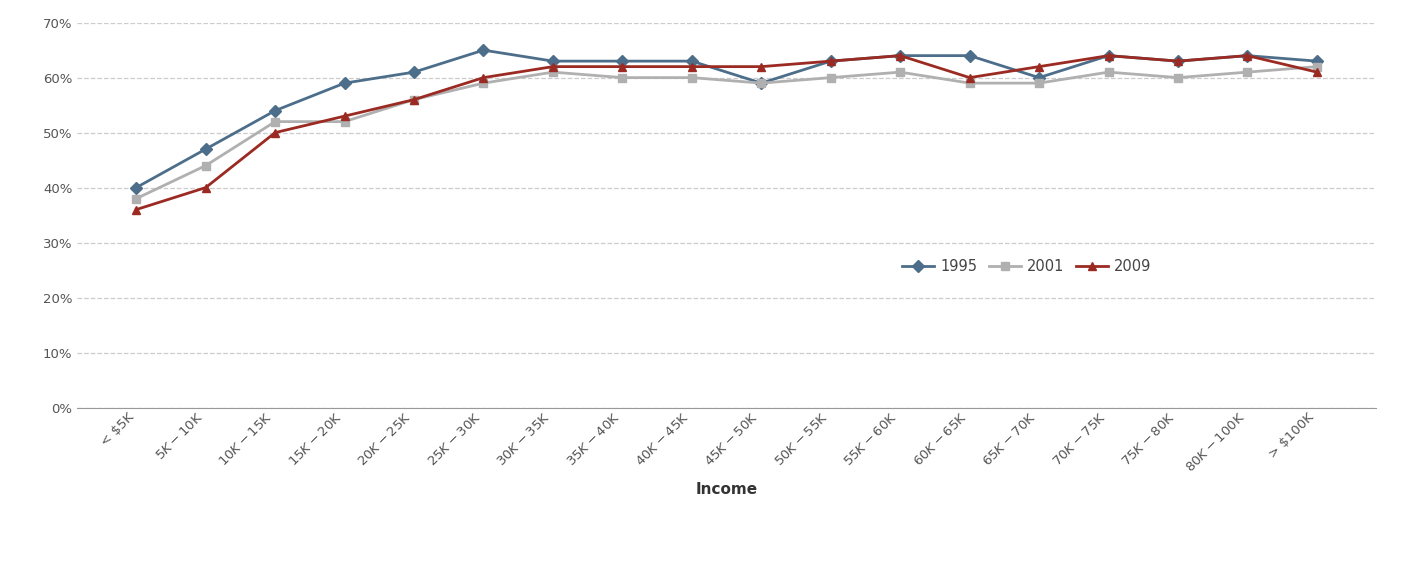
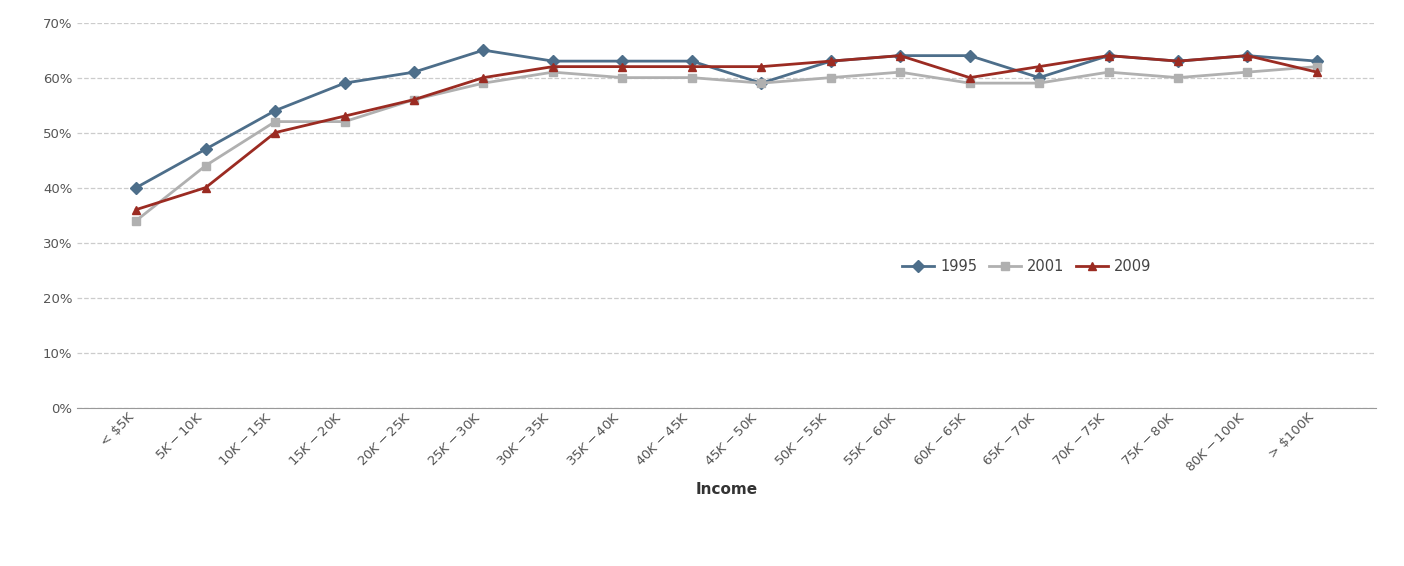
2001/< $5K: 38% -> 34%
